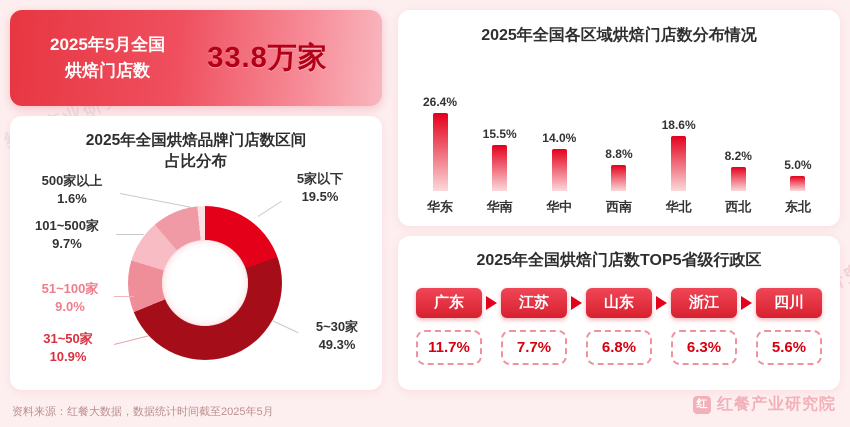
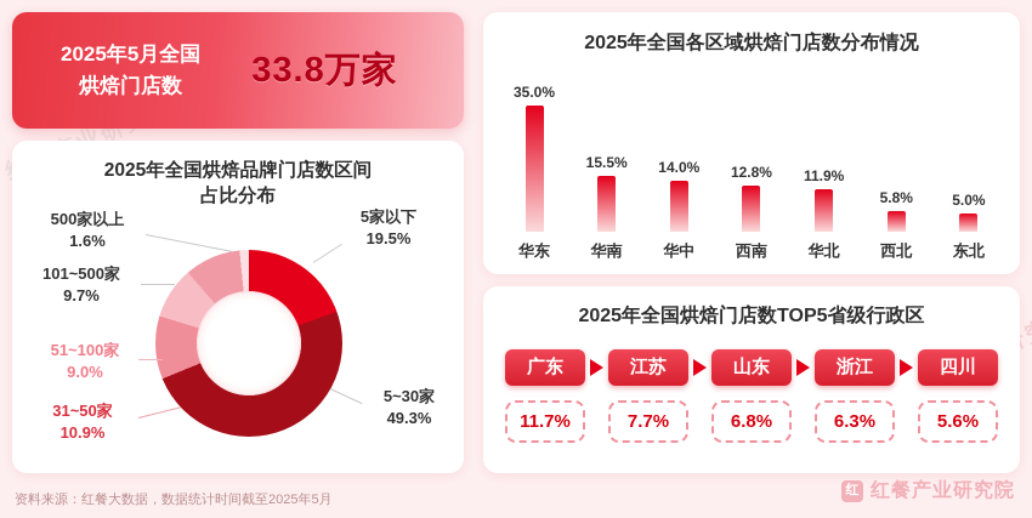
2025年全国各区域烘焙门店数分布情况/华东: 26.4% -> 35.0%
2025年全国各区域烘焙门店数分布情况/西南: 8.8% -> 12.8%
2025年全国各区域烘焙门店数分布情况/华北: 18.6% -> 11.9%
2025年全国各区域烘焙门店数分布情况/西北: 8.2% -> 5.8%
